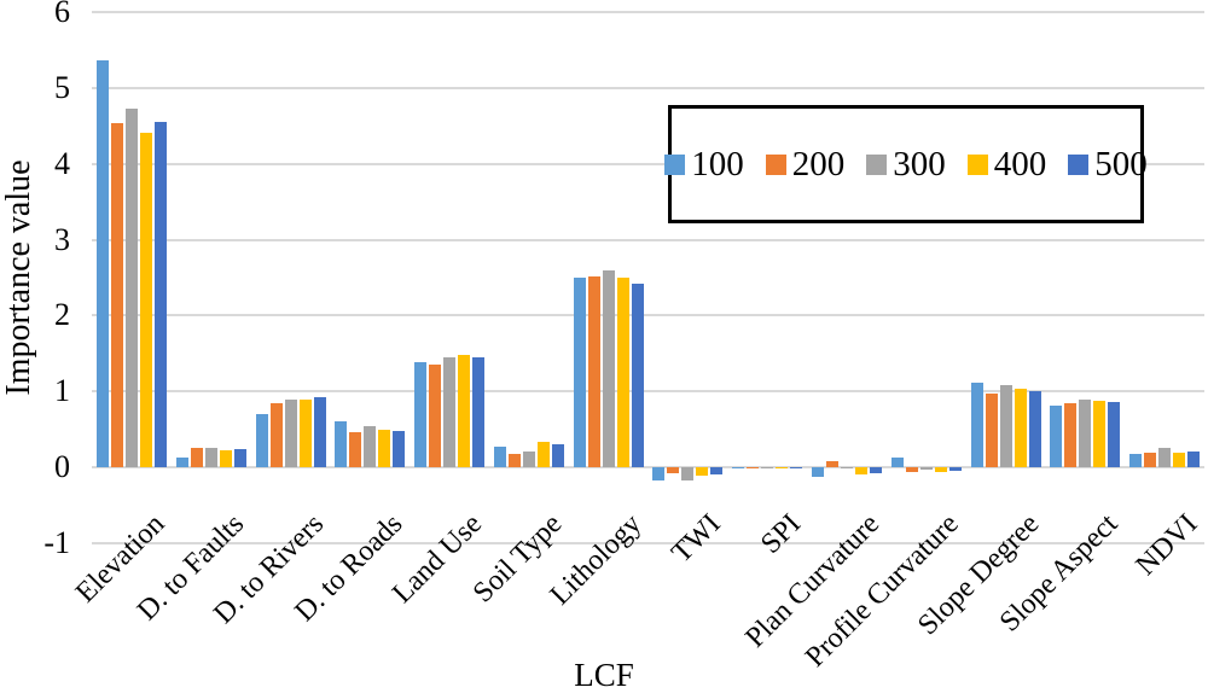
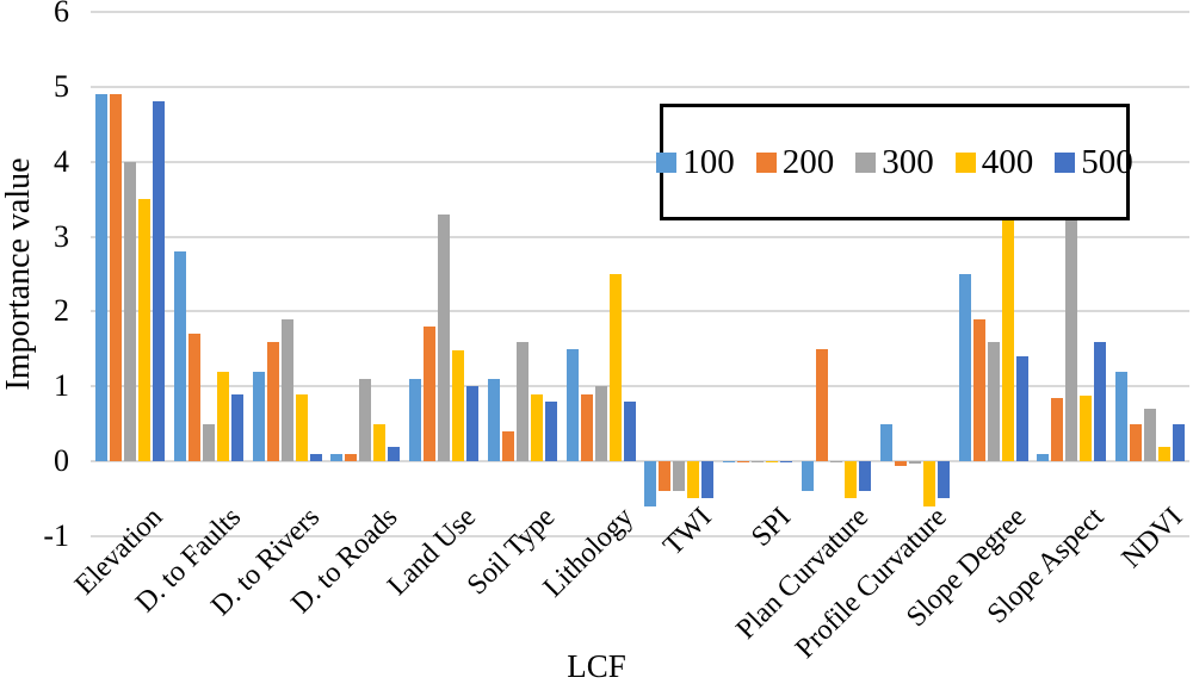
100/Elevation: 5.4 -> 4.9
200/Elevation: 4.5 -> 4.9
300/Elevation: 4.7 -> 4.0
400/Elevation: 4.4 -> 3.5
500/Elevation: 4.6 -> 4.8
100/D. to Faults: 0.1 -> 2.8
200/D. to Faults: 0.3 -> 1.7
300/D. to Faults: 0.3 -> 0.5
400/D. to Faults: 0.2 -> 1.2
500/D. to Faults: 0.2 -> 0.9
100/D. to Rivers: 0.7 -> 1.2
200/D. to Rivers: 0.8 -> 1.6
300/D. to Rivers: 0.9 -> 1.9
500/D. to Rivers: 0.9 -> 0.1
100/D. to Roads: 0.6 -> 0.1
200/D. to Roads: 0.5 -> 0.1
300/D. to Roads: 0.5 -> 1.1
500/D. to Roads: 0.5 -> 0.2
100/Land Use: 1.4 -> 1.1
200/Land Use: 1.4 -> 1.8
300/Land Use: 1.4 -> 3.3
500/Land Use: 1.4 -> 1.0
100/Soil Type: 0.3 -> 1.1
200/Soil Type: 0.2 -> 0.4
300/Soil Type: 0.2 -> 1.6
400/Soil Type: 0.3 -> 0.9
500/Soil Type: 0.3 -> 0.8
100/Lithology: 2.5 -> 1.5
200/Lithology: 2.5 -> 0.9
300/Lithology: 2.6 -> 1.0
500/Lithology: 2.4 -> 0.8
100/TWI: -0.2 -> -0.6
200/TWI: -0.1 -> -0.4
300/TWI: -0.2 -> -0.4
400/TWI: -0.1 -> -0.5
500/TWI: -0.1 -> -0.5
100/Plan Curvature: -0.1 -> -0.4
200/Plan Curvature: 0.1 -> 1.5
400/Plan Curvature: -0.1 -> -0.5
500/Plan Curvature: -0.1 -> -0.4
100/Profile Curvature: 0.1 -> 0.5
400/Profile Curvature: -0.1 -> -0.6
500/Profile Curvature: -0.1 -> -0.5
100/Slope Degree: 1.1 -> 2.5
200/Slope Degree: 1.0 -> 1.9
300/Slope Degree: 1.1 -> 1.6
400/Slope Degree: 1.0 -> 3.6
500/Slope Degree: 1.0 -> 1.4
100/Slope Aspect: 0.8 -> 0.1
300/Slope Aspect: 0.9 -> 3.5
500/Slope Aspect: 0.9 -> 1.6
100/NDVI: 0.2 -> 1.2
200/NDVI: 0.2 -> 0.5
300/NDVI: 0.3 -> 0.7
500/NDVI: 0.2 -> 0.5
